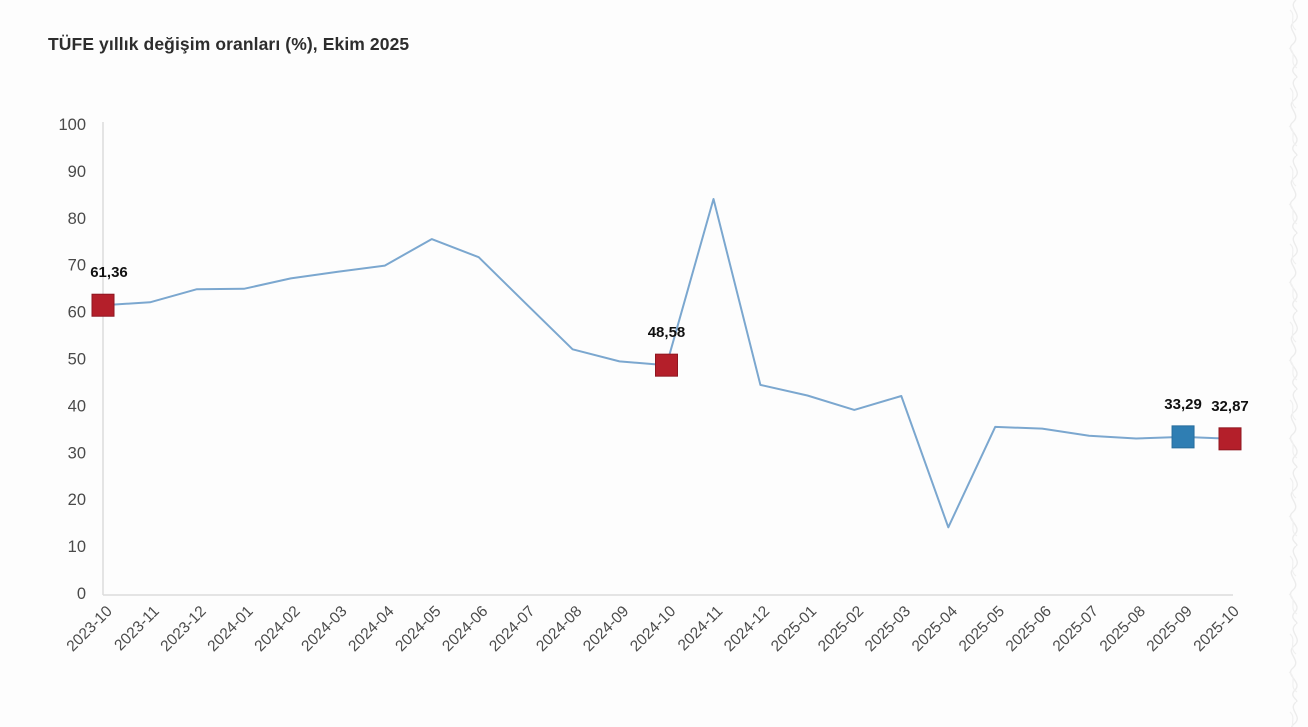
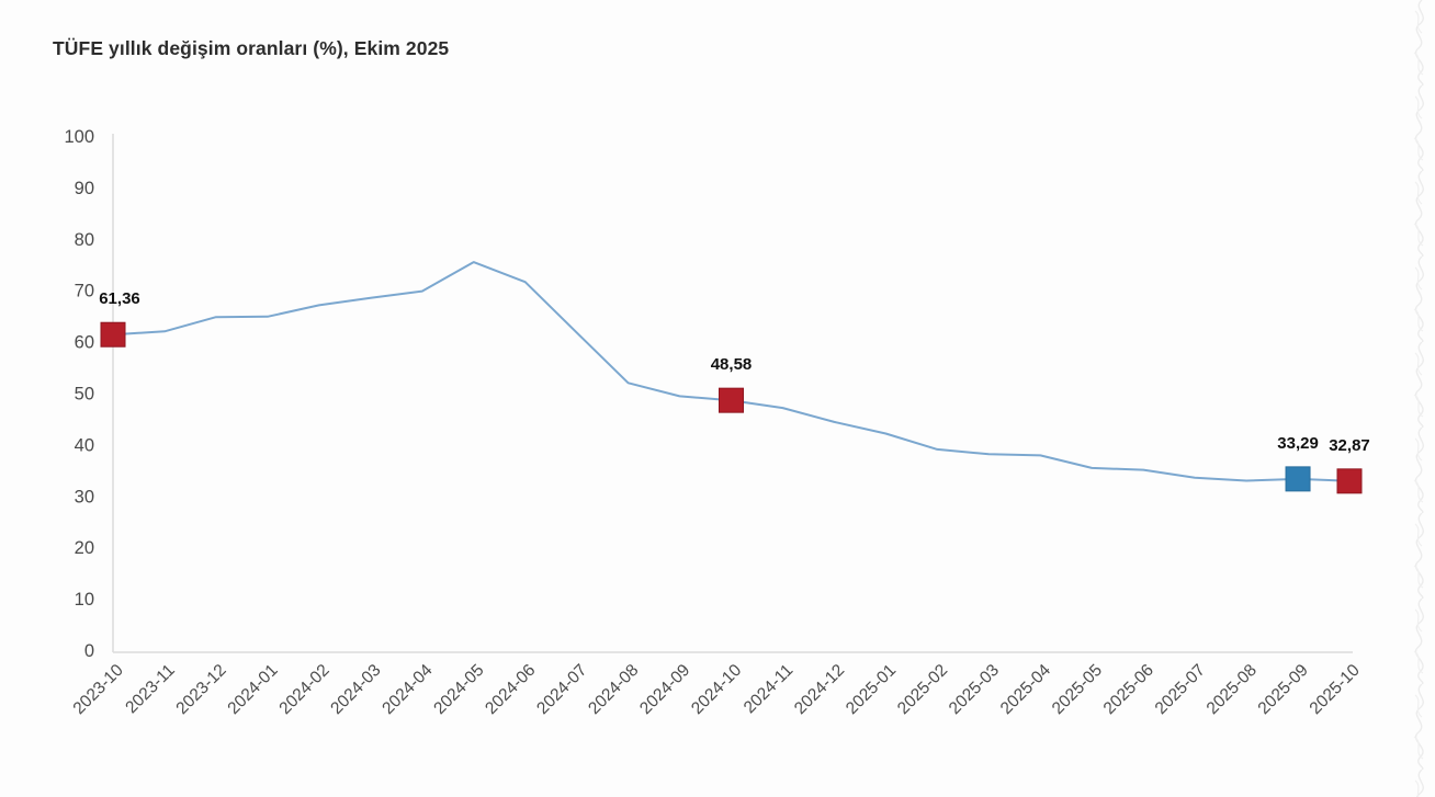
2024-11: 84 -> 47
2025-03: 42 -> 38
2025-04: 14 -> 38
